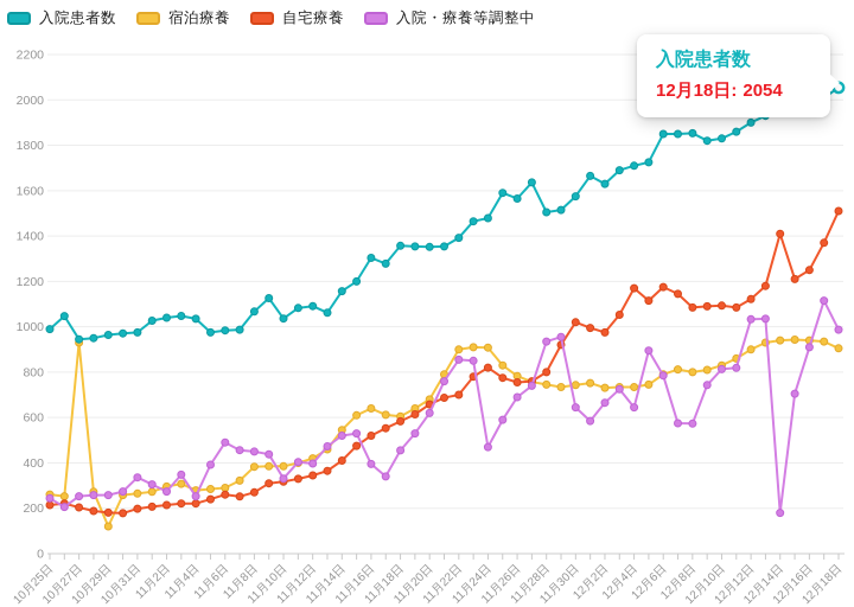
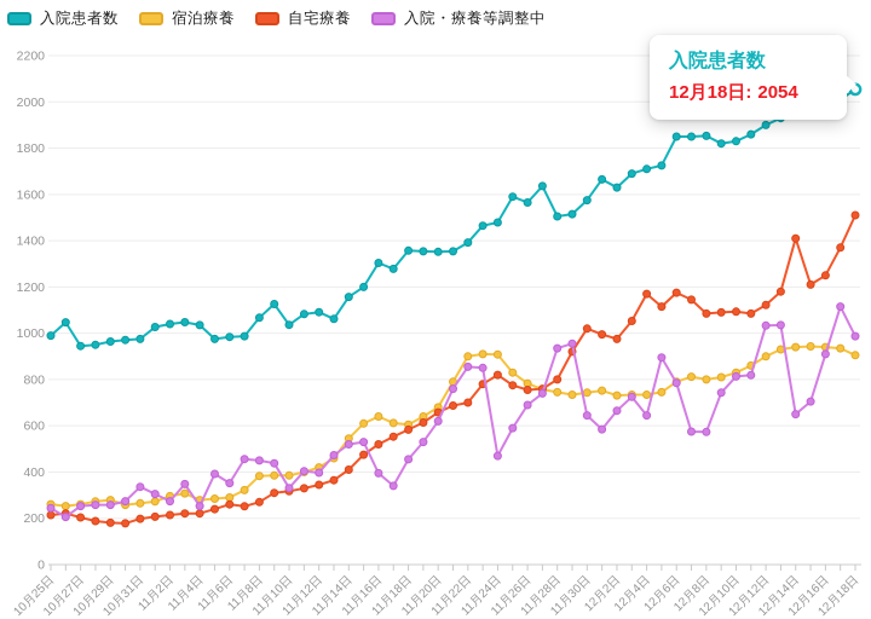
宿泊療養/10月27日: 930 -> 260
宿泊療養/10月29日: 120 -> 280
入院・療養等調整中/11月6日: 490 -> 350
入院・療養等調整中/12月14日: 180 -> 650
